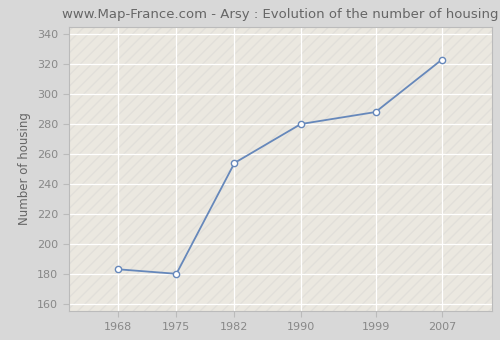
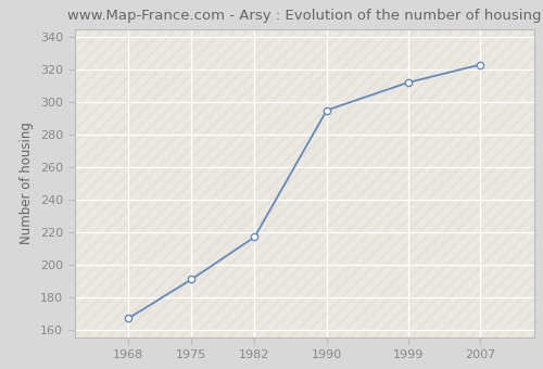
1968: 183 -> 167
1975: 180 -> 191
1982: 254 -> 217
1990: 280 -> 295
1999: 288 -> 312
